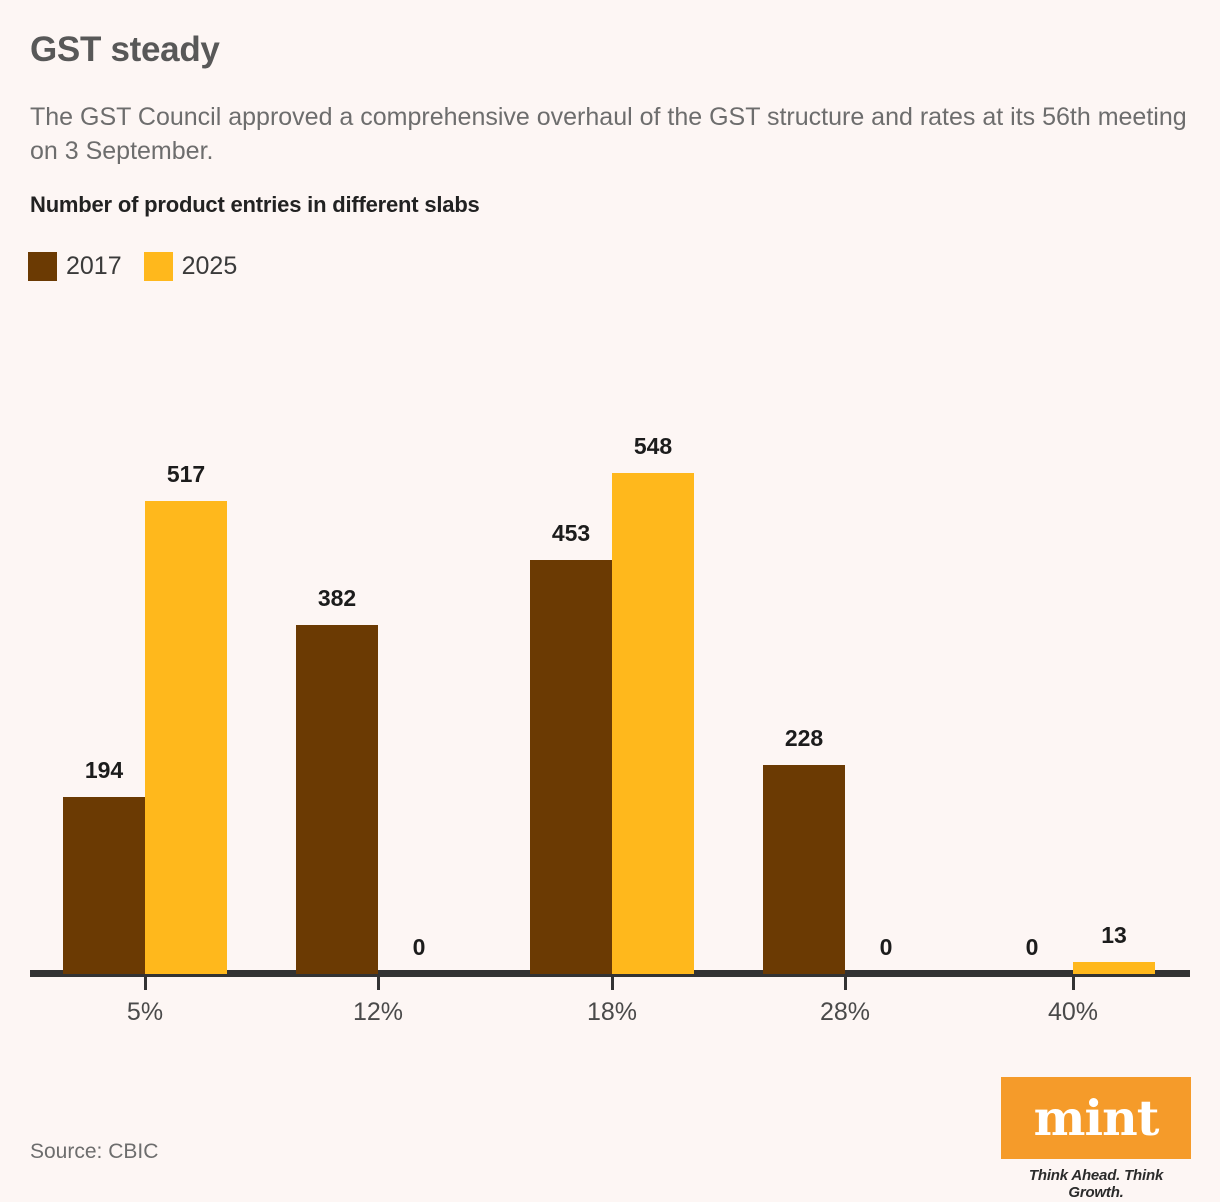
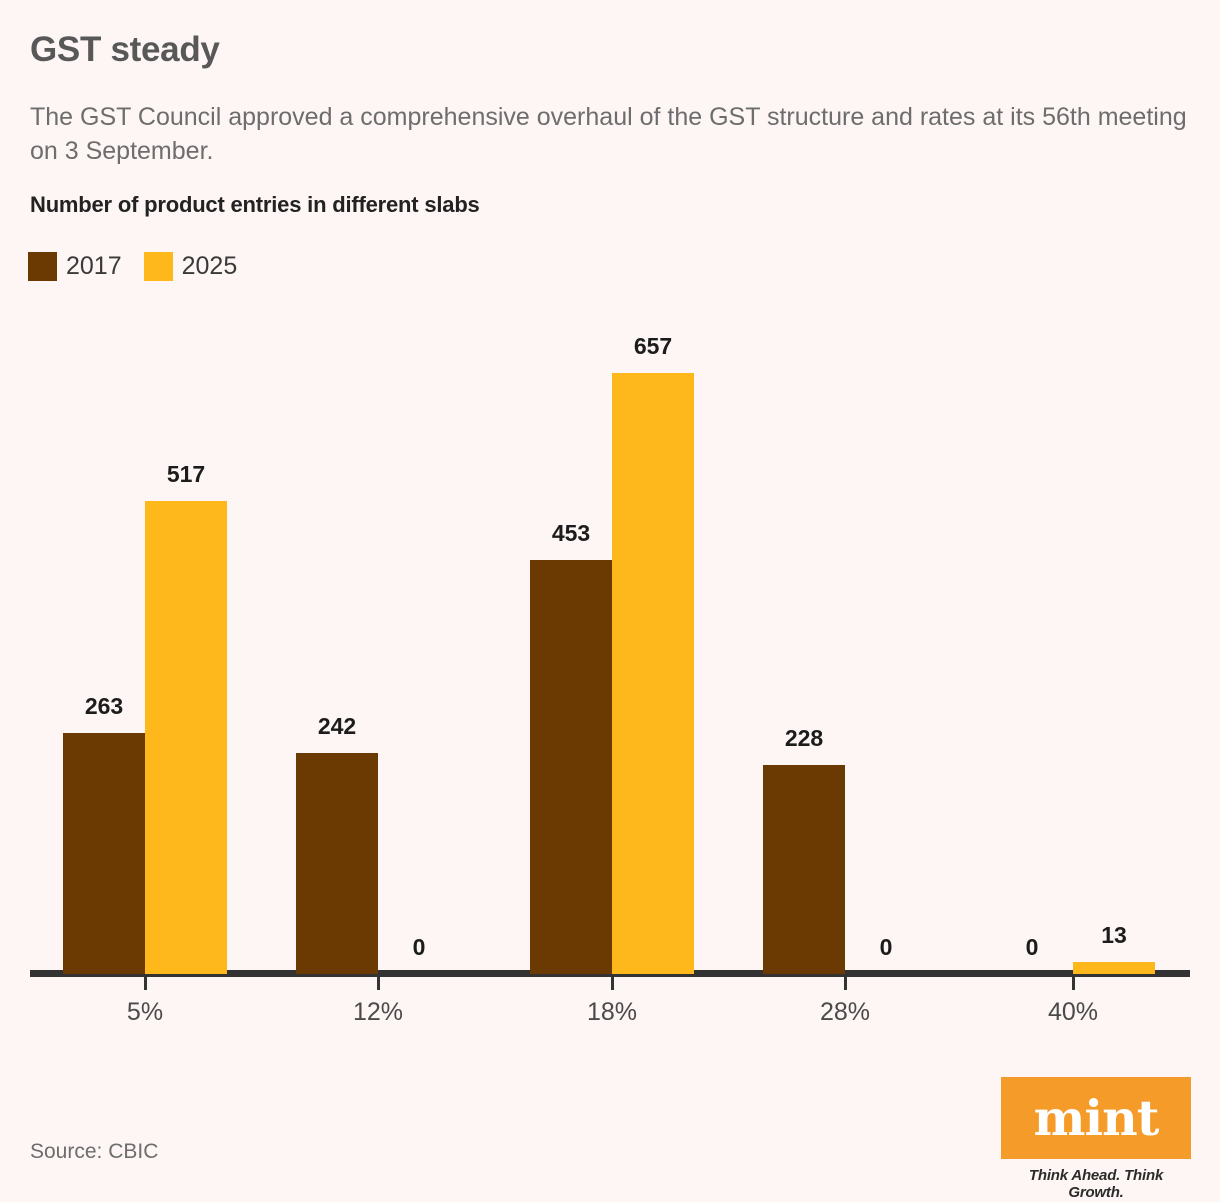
2017/5%: 194 -> 263
2017/12%: 382 -> 242
2025/18%: 548 -> 657
